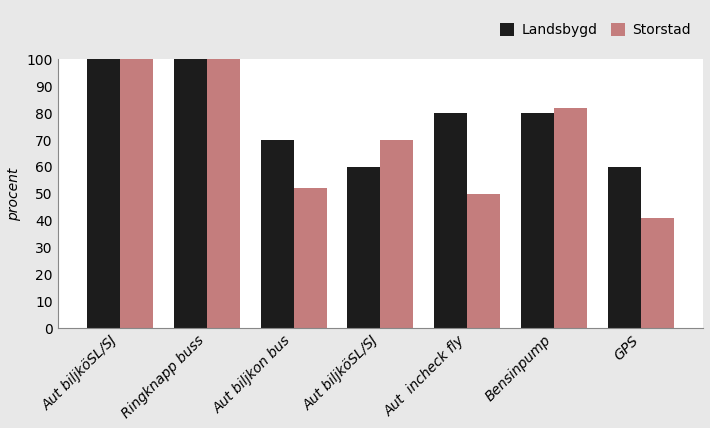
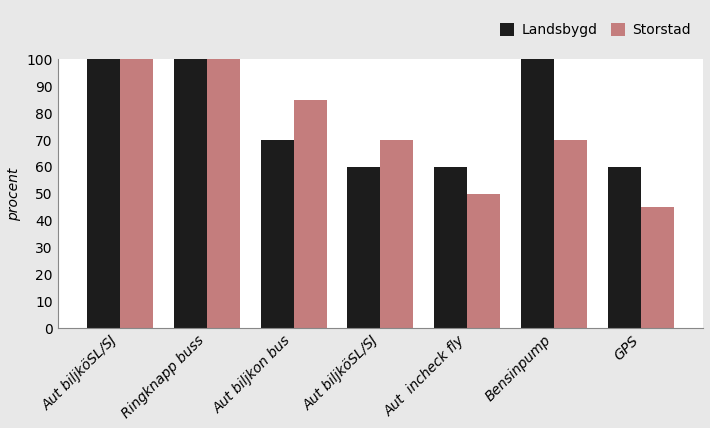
Storstad/Aut biljkon bus: 52 -> 85
Landsbygd/Aut incheck fly: 80 -> 60
Landsbygd/Bensinpump: 80 -> 100
Storstad/Bensinpump: 82 -> 70
Storstad/GPS: 41 -> 45
